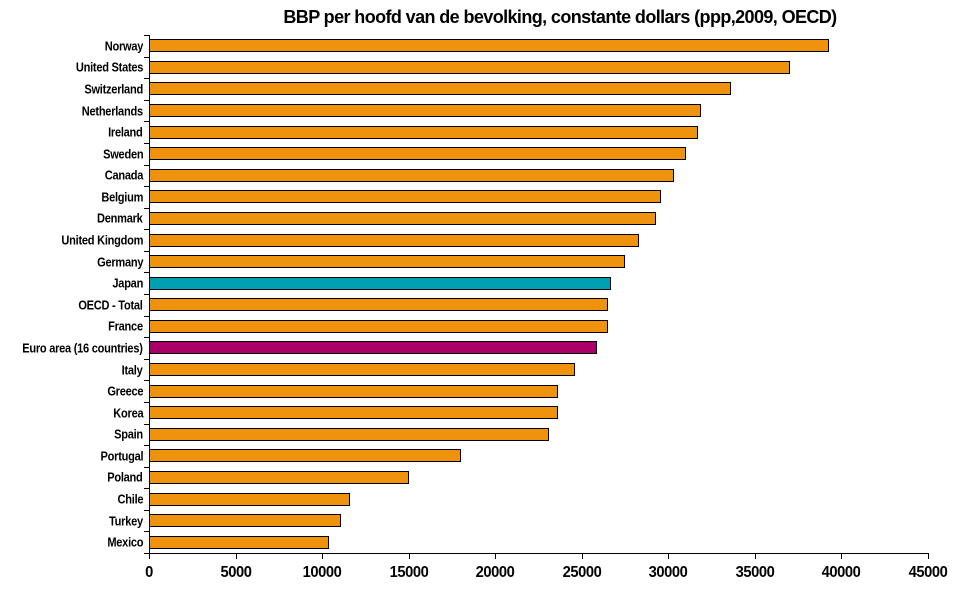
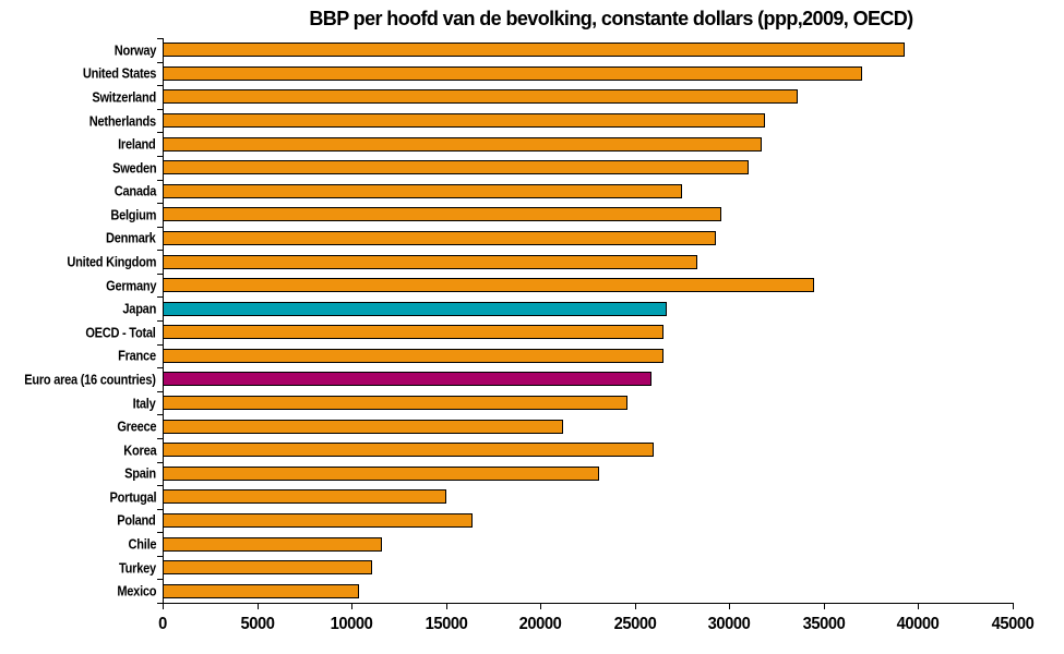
Canada: 30300 -> 27500
Germany: 27500 -> 34500
Greece: 23600 -> 21200
Korea: 23600 -> 26000
Portugal: 18000 -> 15000
Poland: 15000 -> 16400
